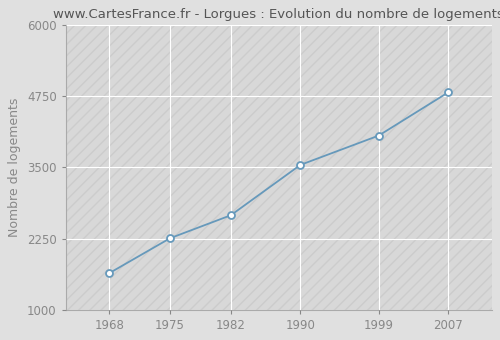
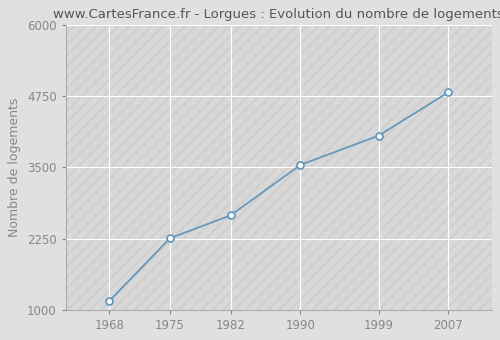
1968: 1640 -> 1150
